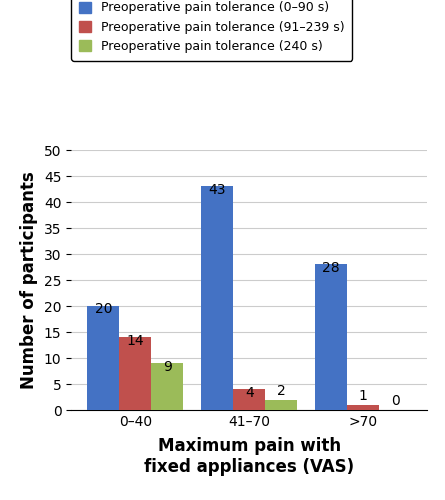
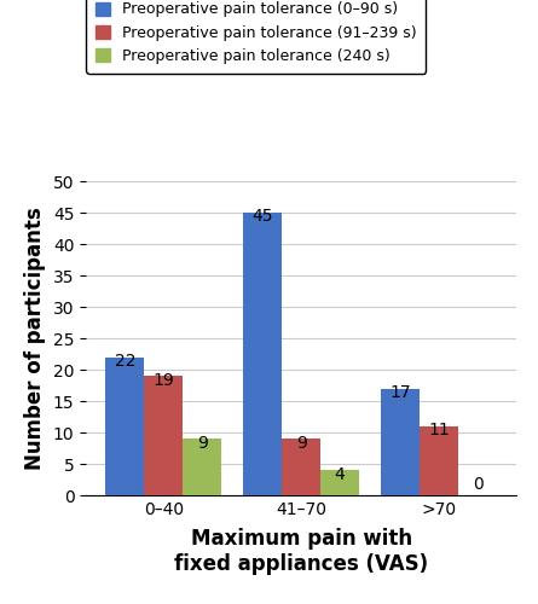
Preoperative pain tolerance (0–90 s)/0–40: 20 -> 22
Preoperative pain tolerance (91–239 s)/0–40: 14 -> 19
Preoperative pain tolerance (0–90 s)/41–70: 43 -> 45
Preoperative pain tolerance (91–239 s)/41–70: 4 -> 9
Preoperative pain tolerance (240 s)/41–70: 2 -> 4
Preoperative pain tolerance (0–90 s)/>70: 28 -> 17
Preoperative pain tolerance (91–239 s)/>70: 1 -> 11
